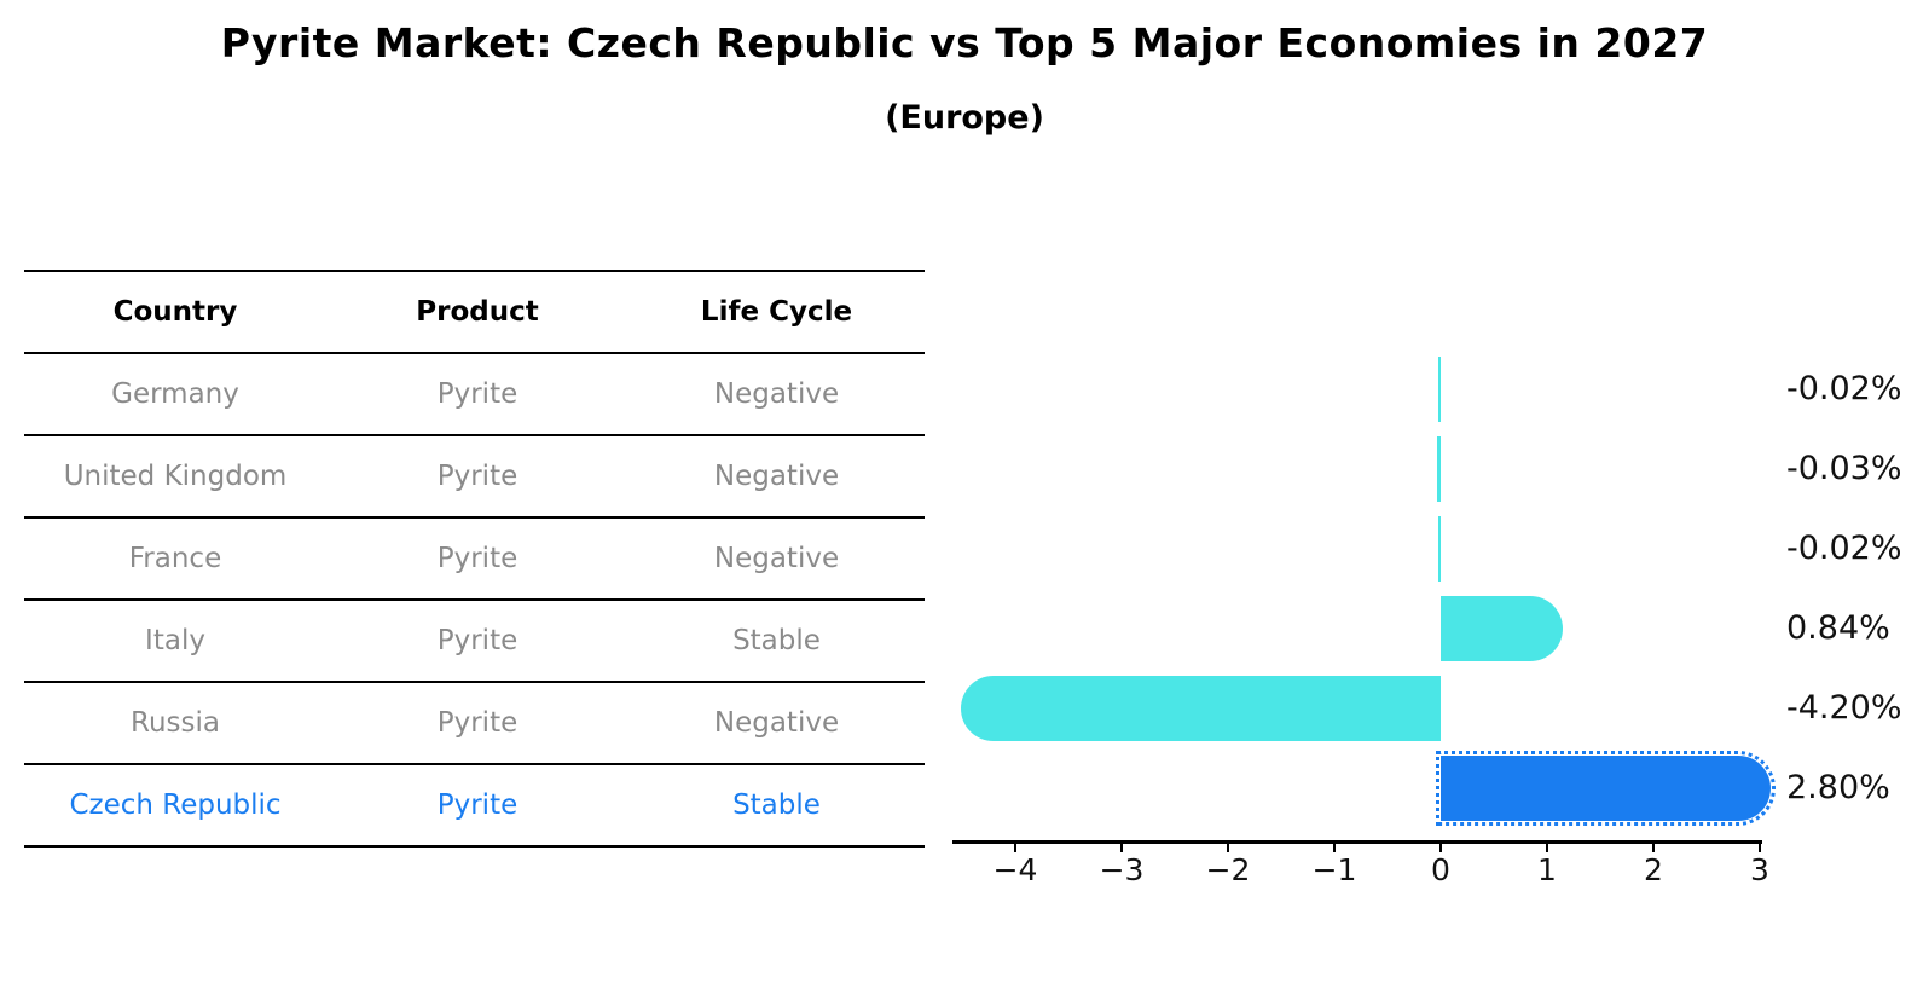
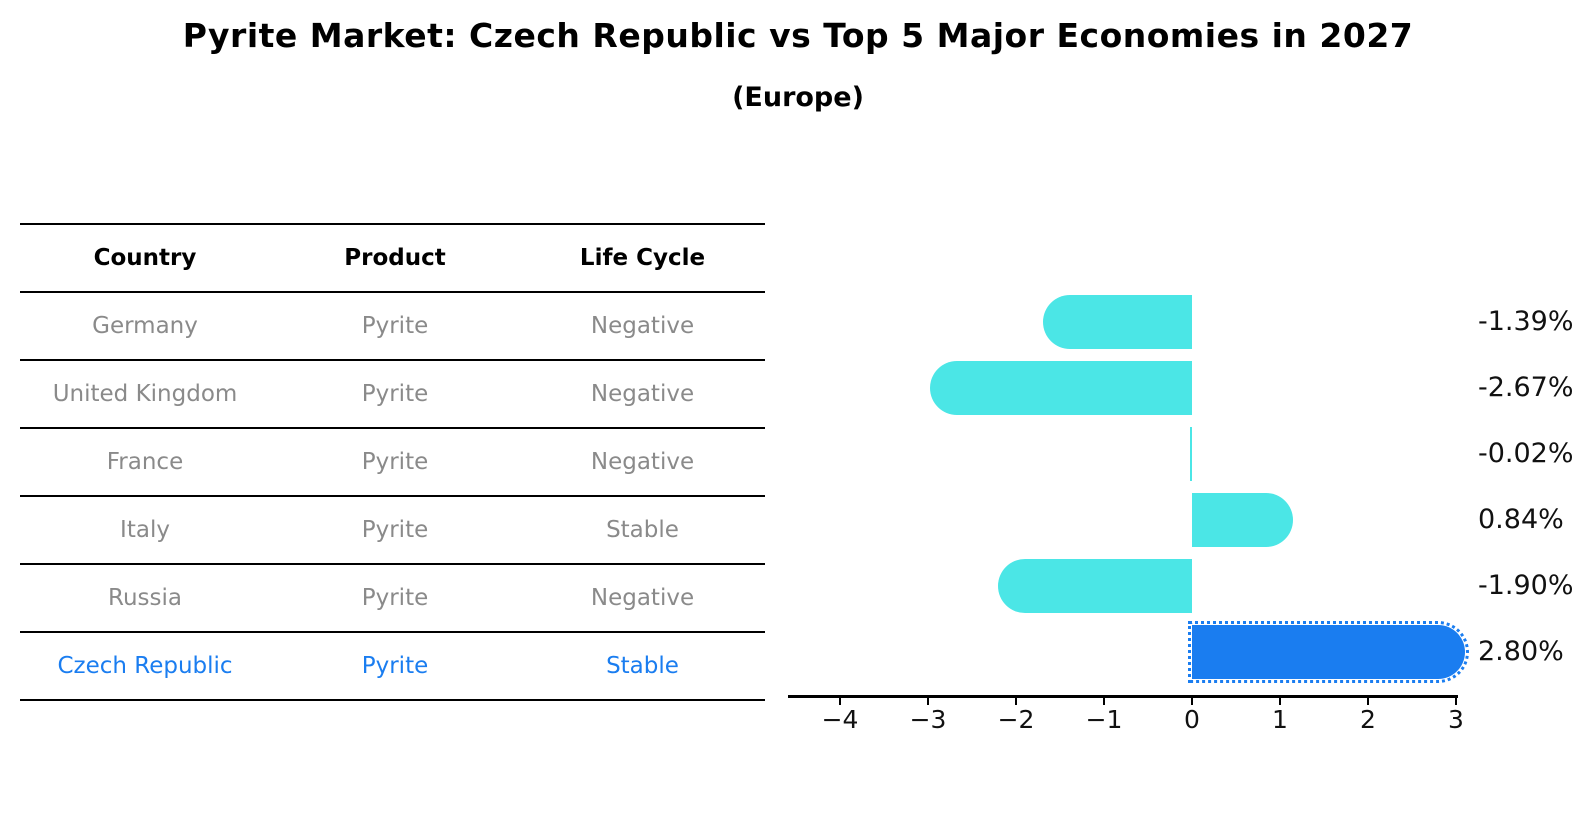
Germany: -0.02% -> -1.39%
United Kingdom: -0.03% -> -2.67%
Russia: -4.20% -> -1.90%
